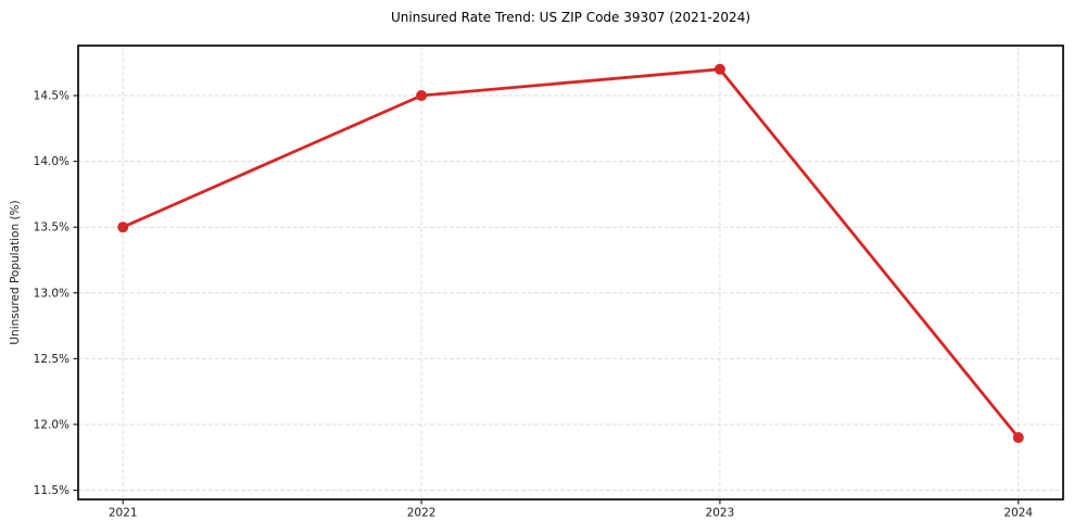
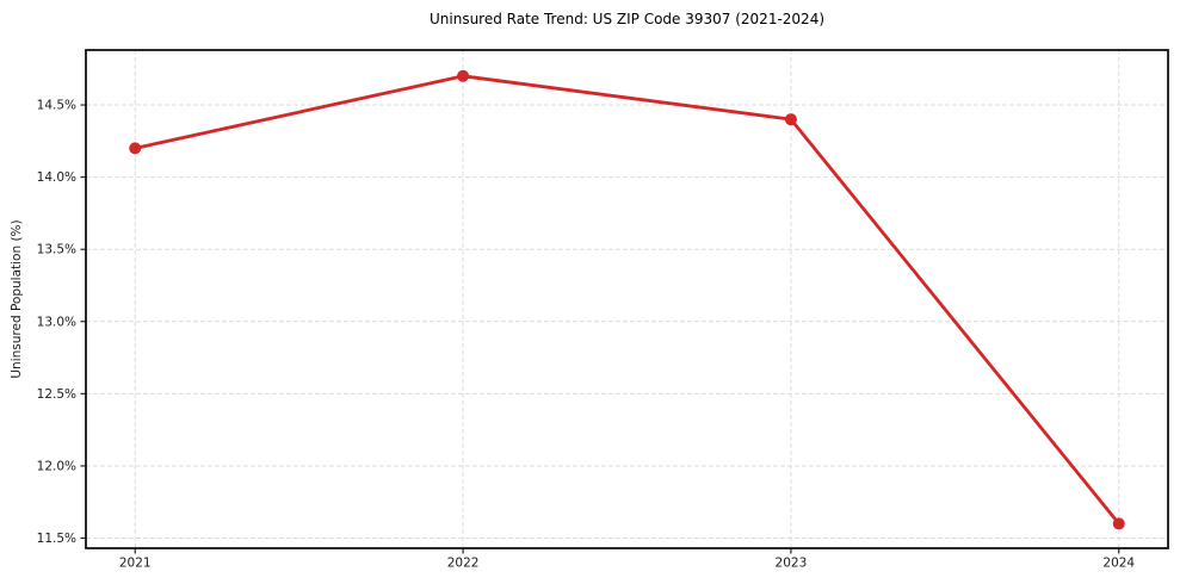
2021: 13.5% -> 14.2%
2022: 14.5% -> 14.7%
2023: 14.7% -> 14.4%
2024: 11.9% -> 11.6%
